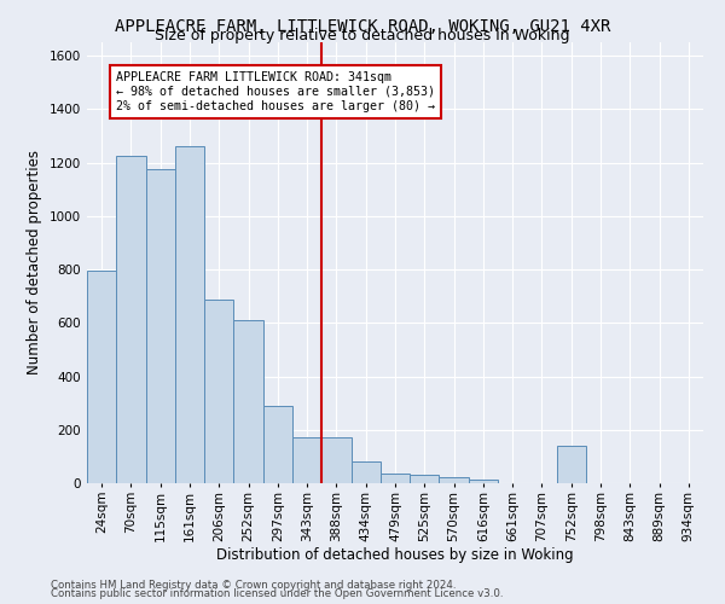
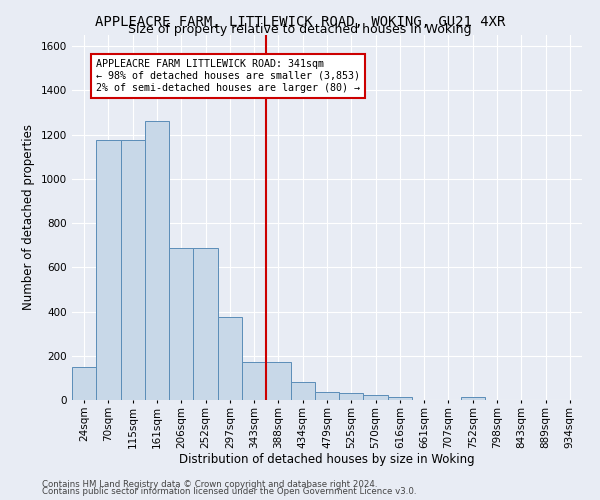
24sqm: 795 -> 150
70sqm: 1225 -> 1175
252sqm: 610 -> 685
297sqm: 290 -> 375
752sqm: 140 -> 15
